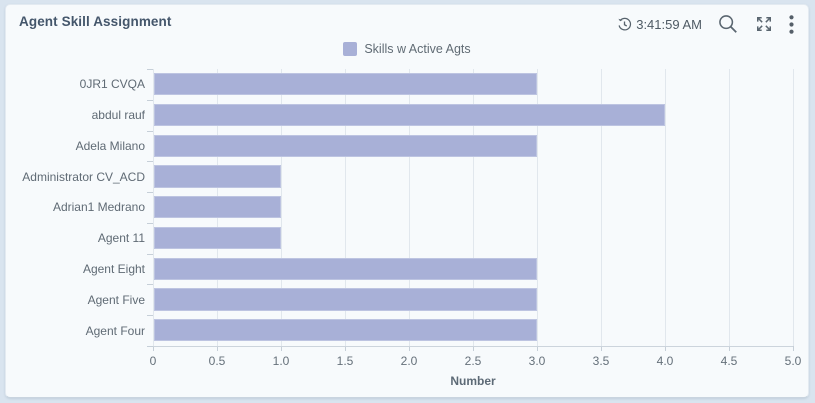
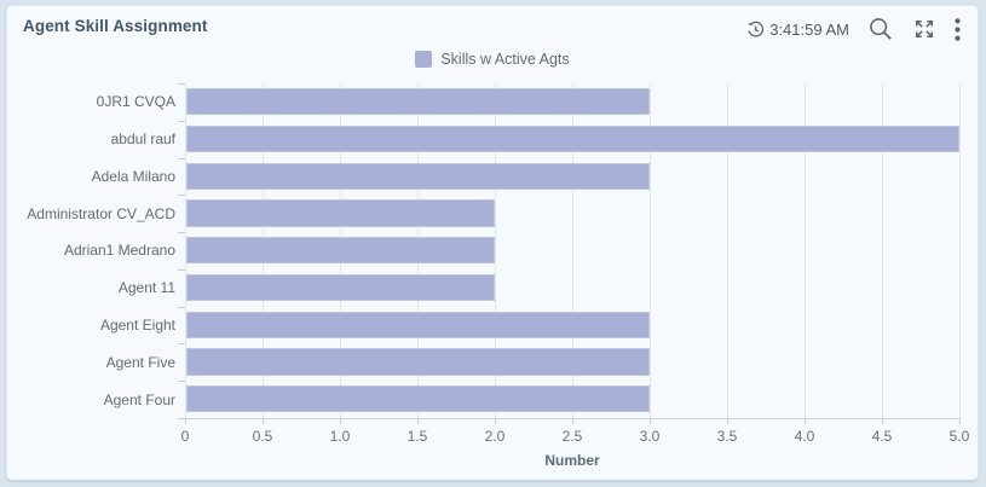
abdul rauf: 4 -> 5
Administrator CV_ACD: 1 -> 2
Adrian1 Medrano: 1 -> 2
Agent 11: 1 -> 2
